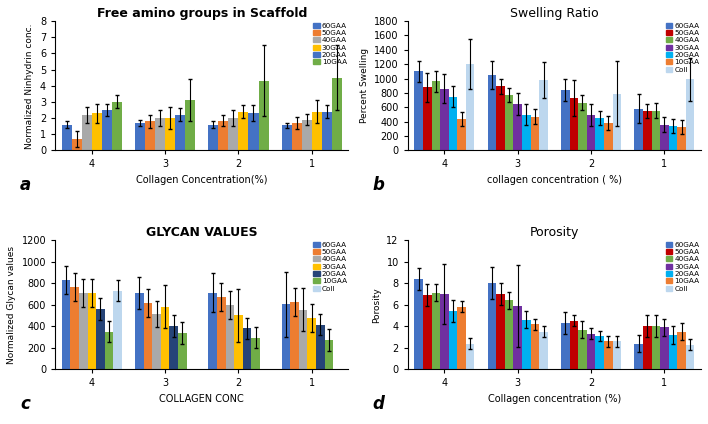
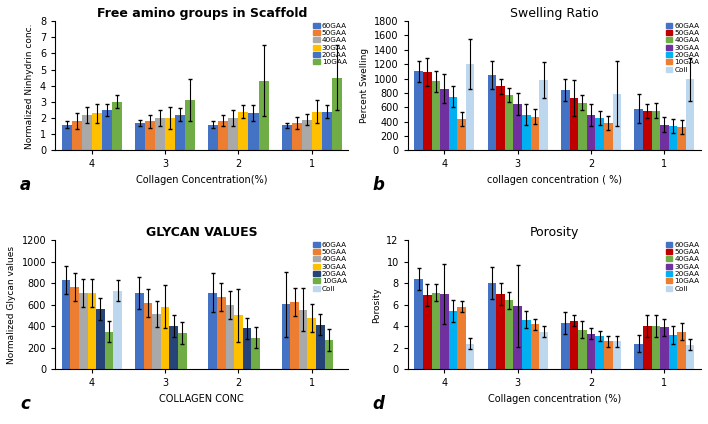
Free amino groups in Scaffold/50GAA/4: 0.7 -> 1.8
Swelling Ratio/50GAA/4: 880 -> 1090
